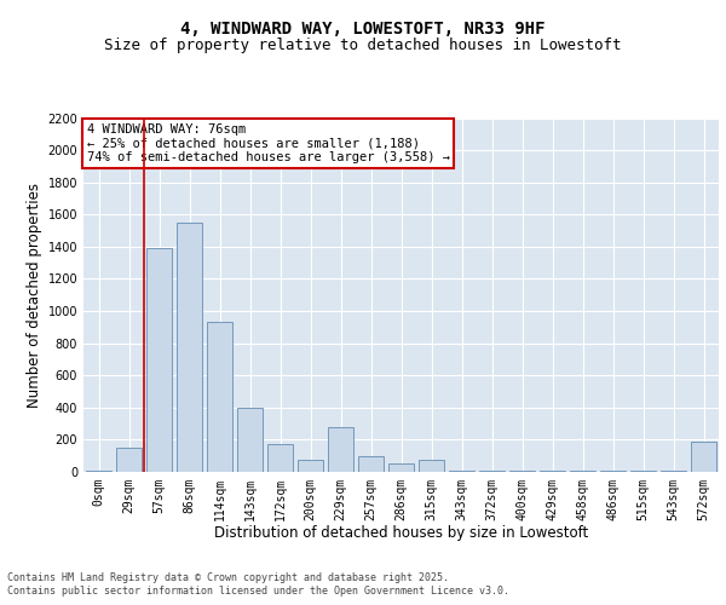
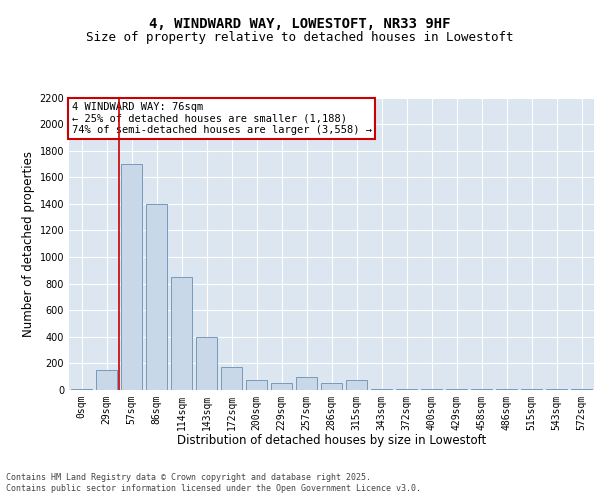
57sqm: 1390 -> 1700
86sqm: 1550 -> 1400
114sqm: 930 -> 850
229sqm: 280 -> 50
572sqm: 190 -> 0
